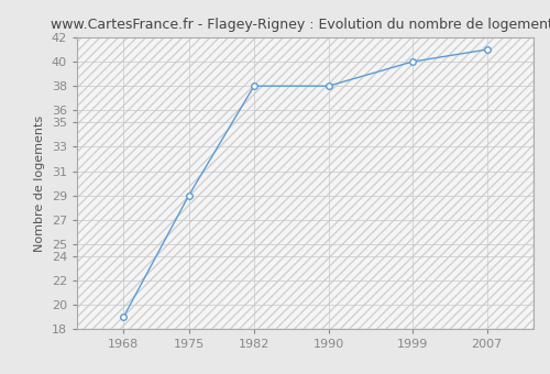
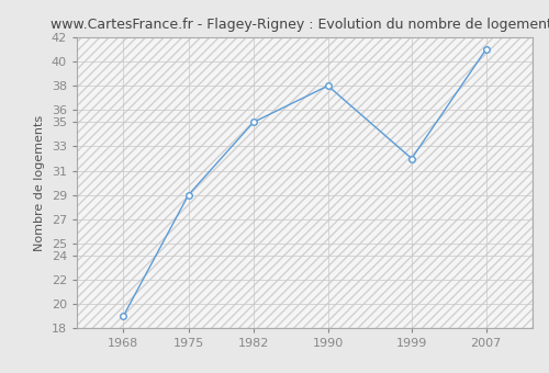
1982: 38 -> 35
1999: 40 -> 32
